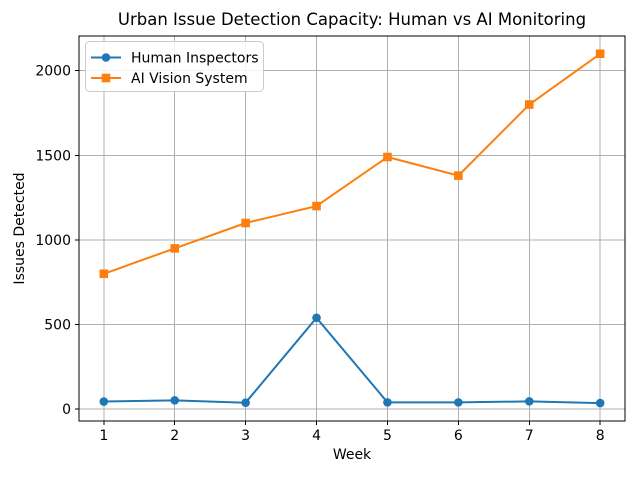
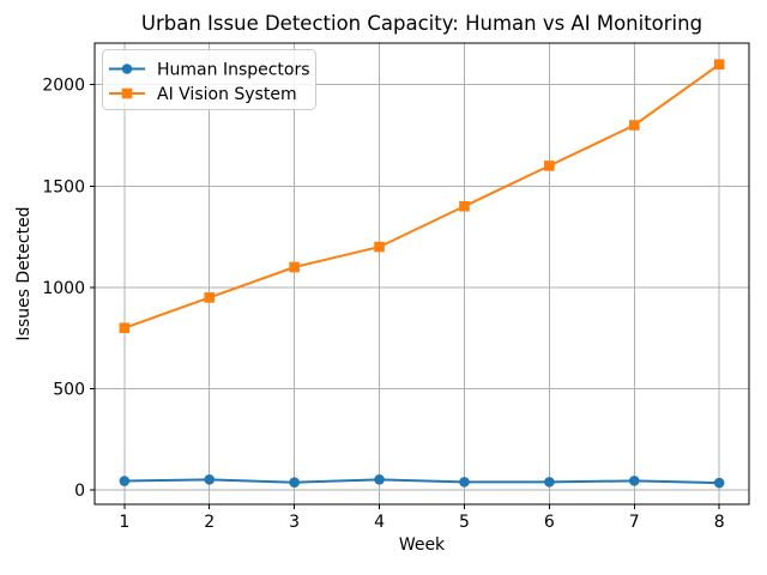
Human Inspectors/4: 540 -> 50
AI Vision System/5: 1490 -> 1400
AI Vision System/6: 1380 -> 1600
